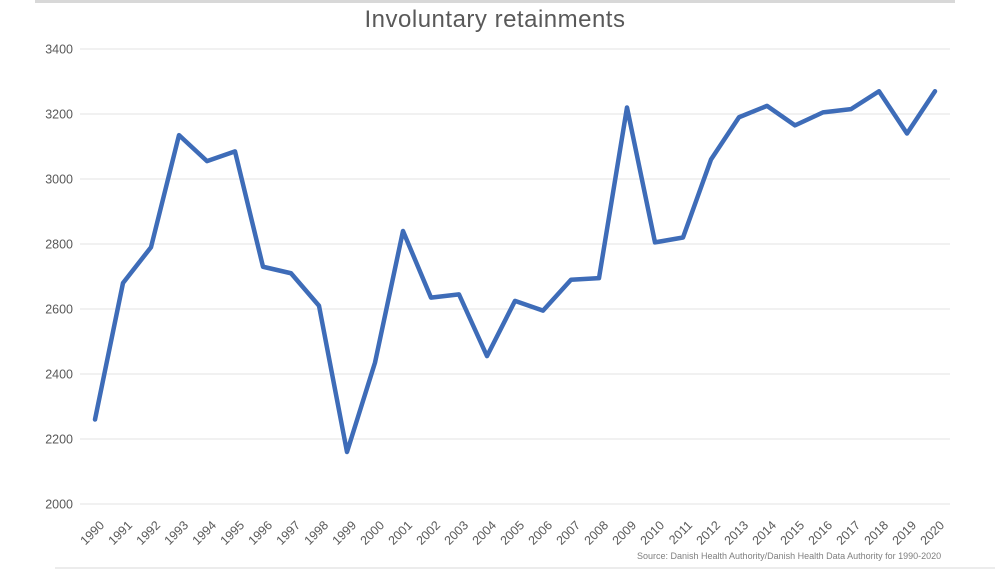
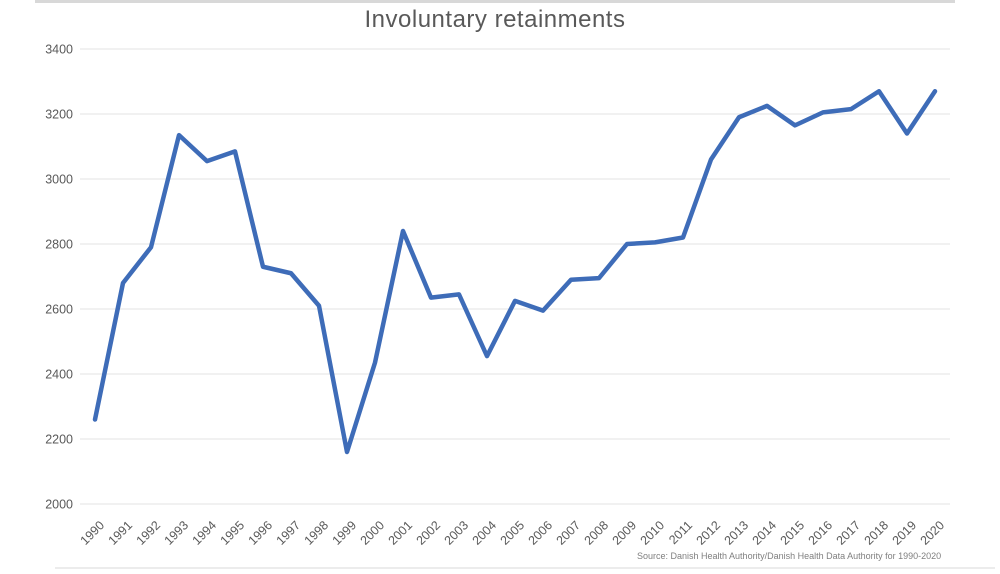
2009: 3220 -> 2800
